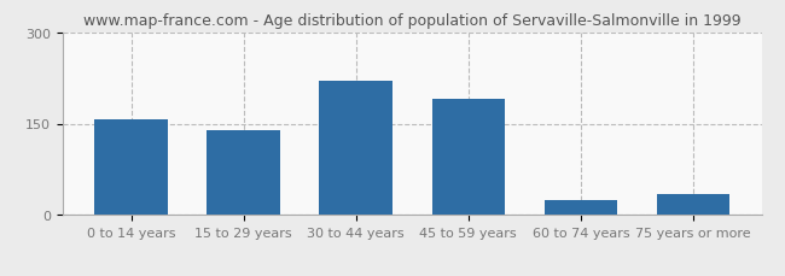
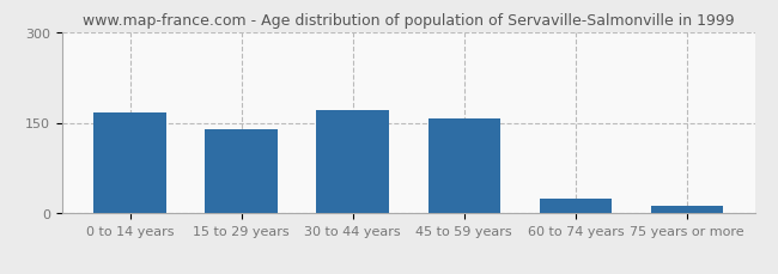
0 to 14 years: 156 -> 166
30 to 44 years: 220 -> 171
45 to 59 years: 190 -> 157
75 years or more: 34 -> 13
